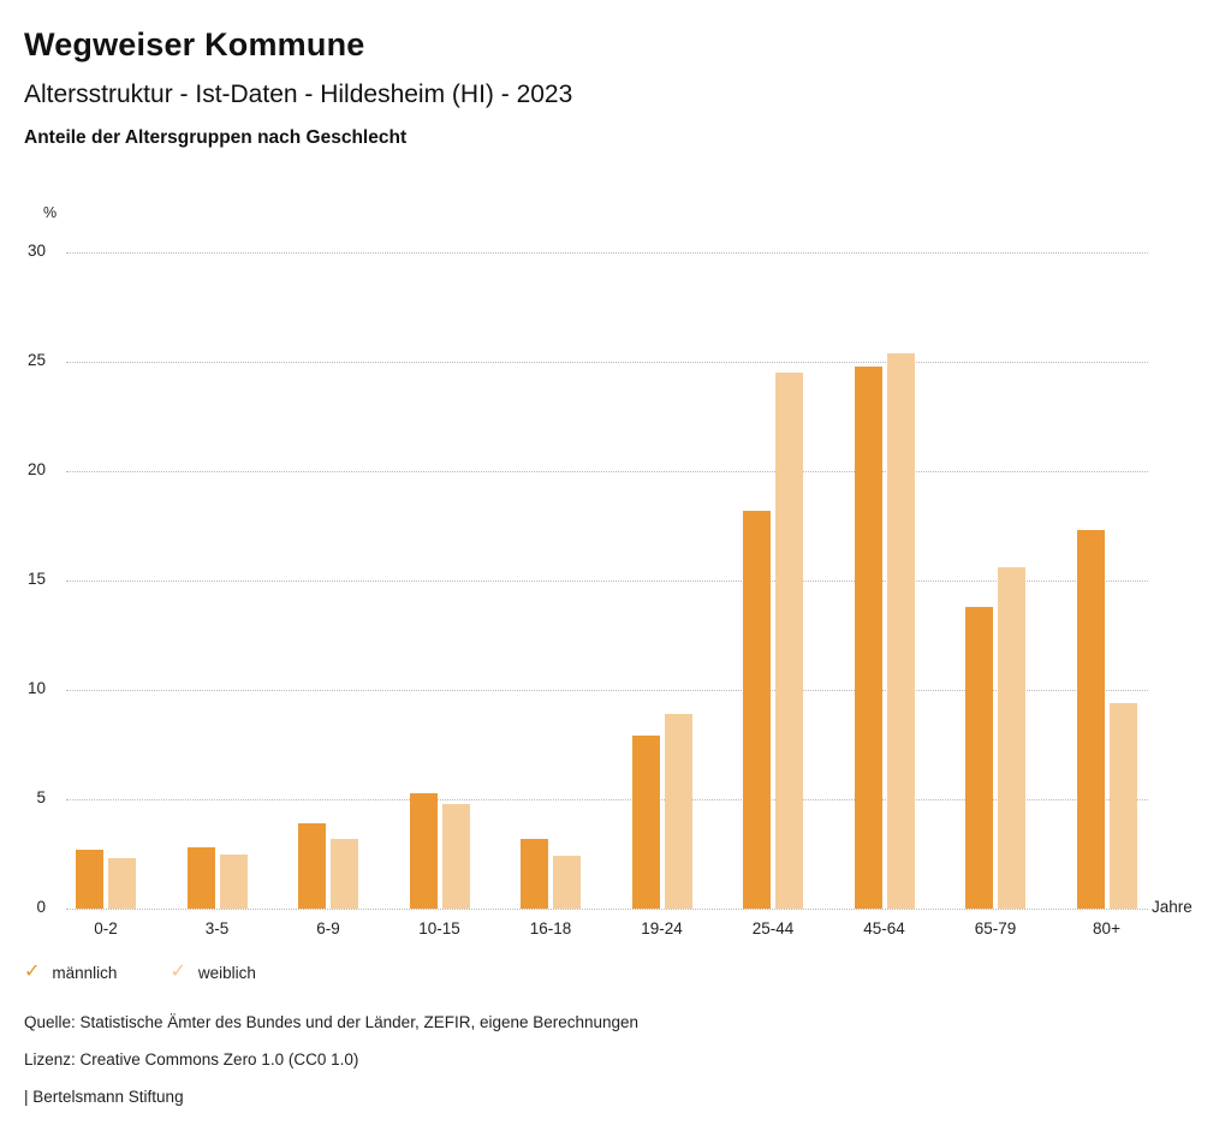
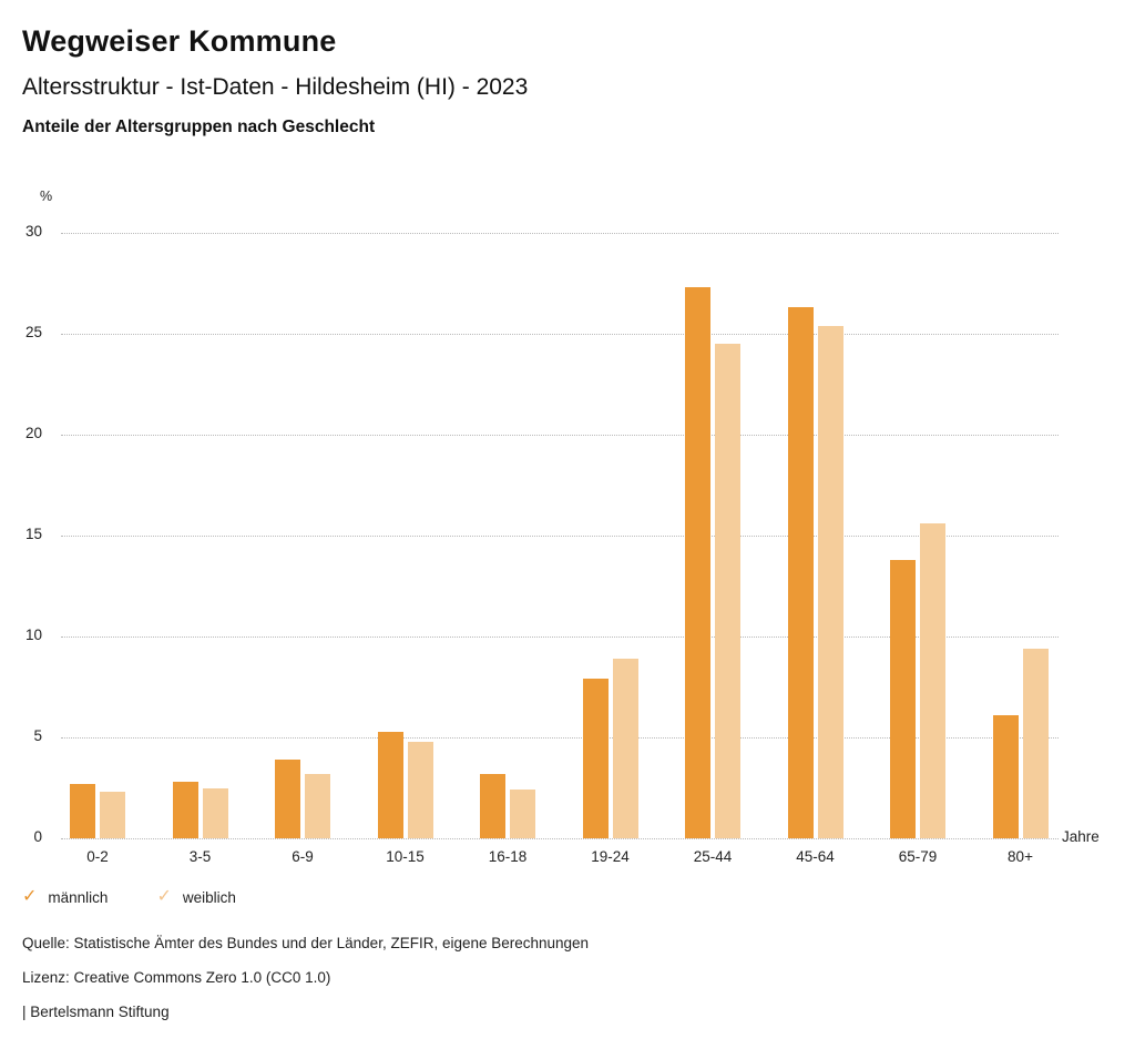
männlich/25-44: 18.2 -> 27.3
männlich/45-64: 24.8 -> 26.3
männlich/80+: 17.3 -> 6.1
